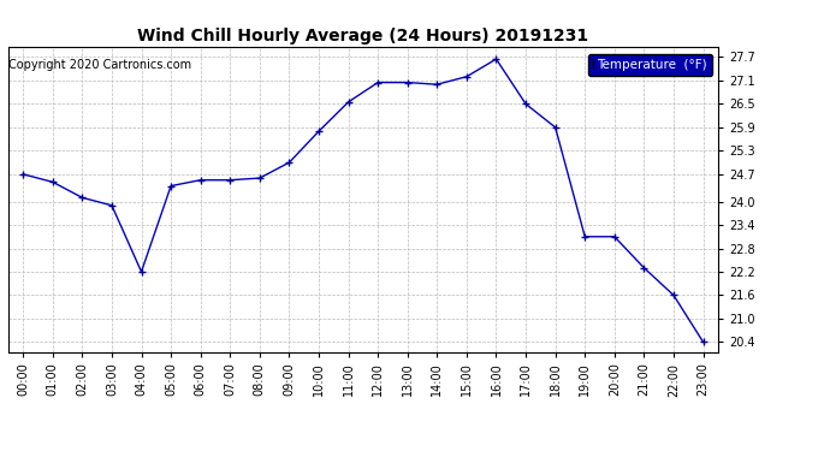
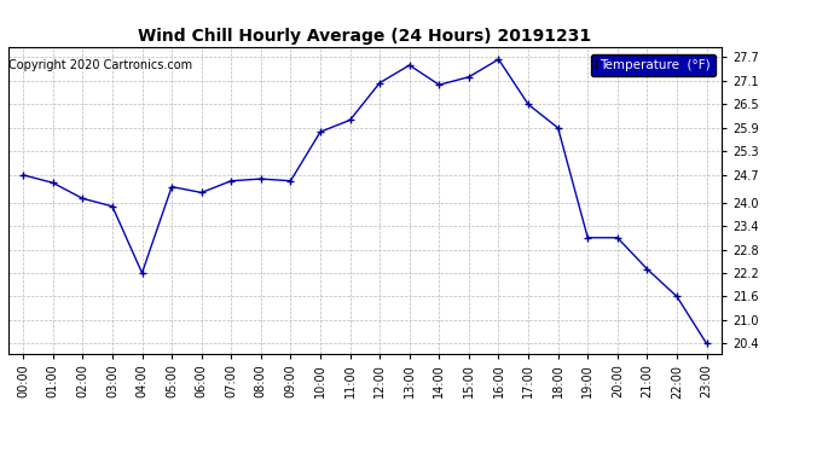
06:00: 24.55 -> 24.25
09:00: 25.00 -> 24.55
11:00: 26.55 -> 26.10
13:00: 27.05 -> 27.50
